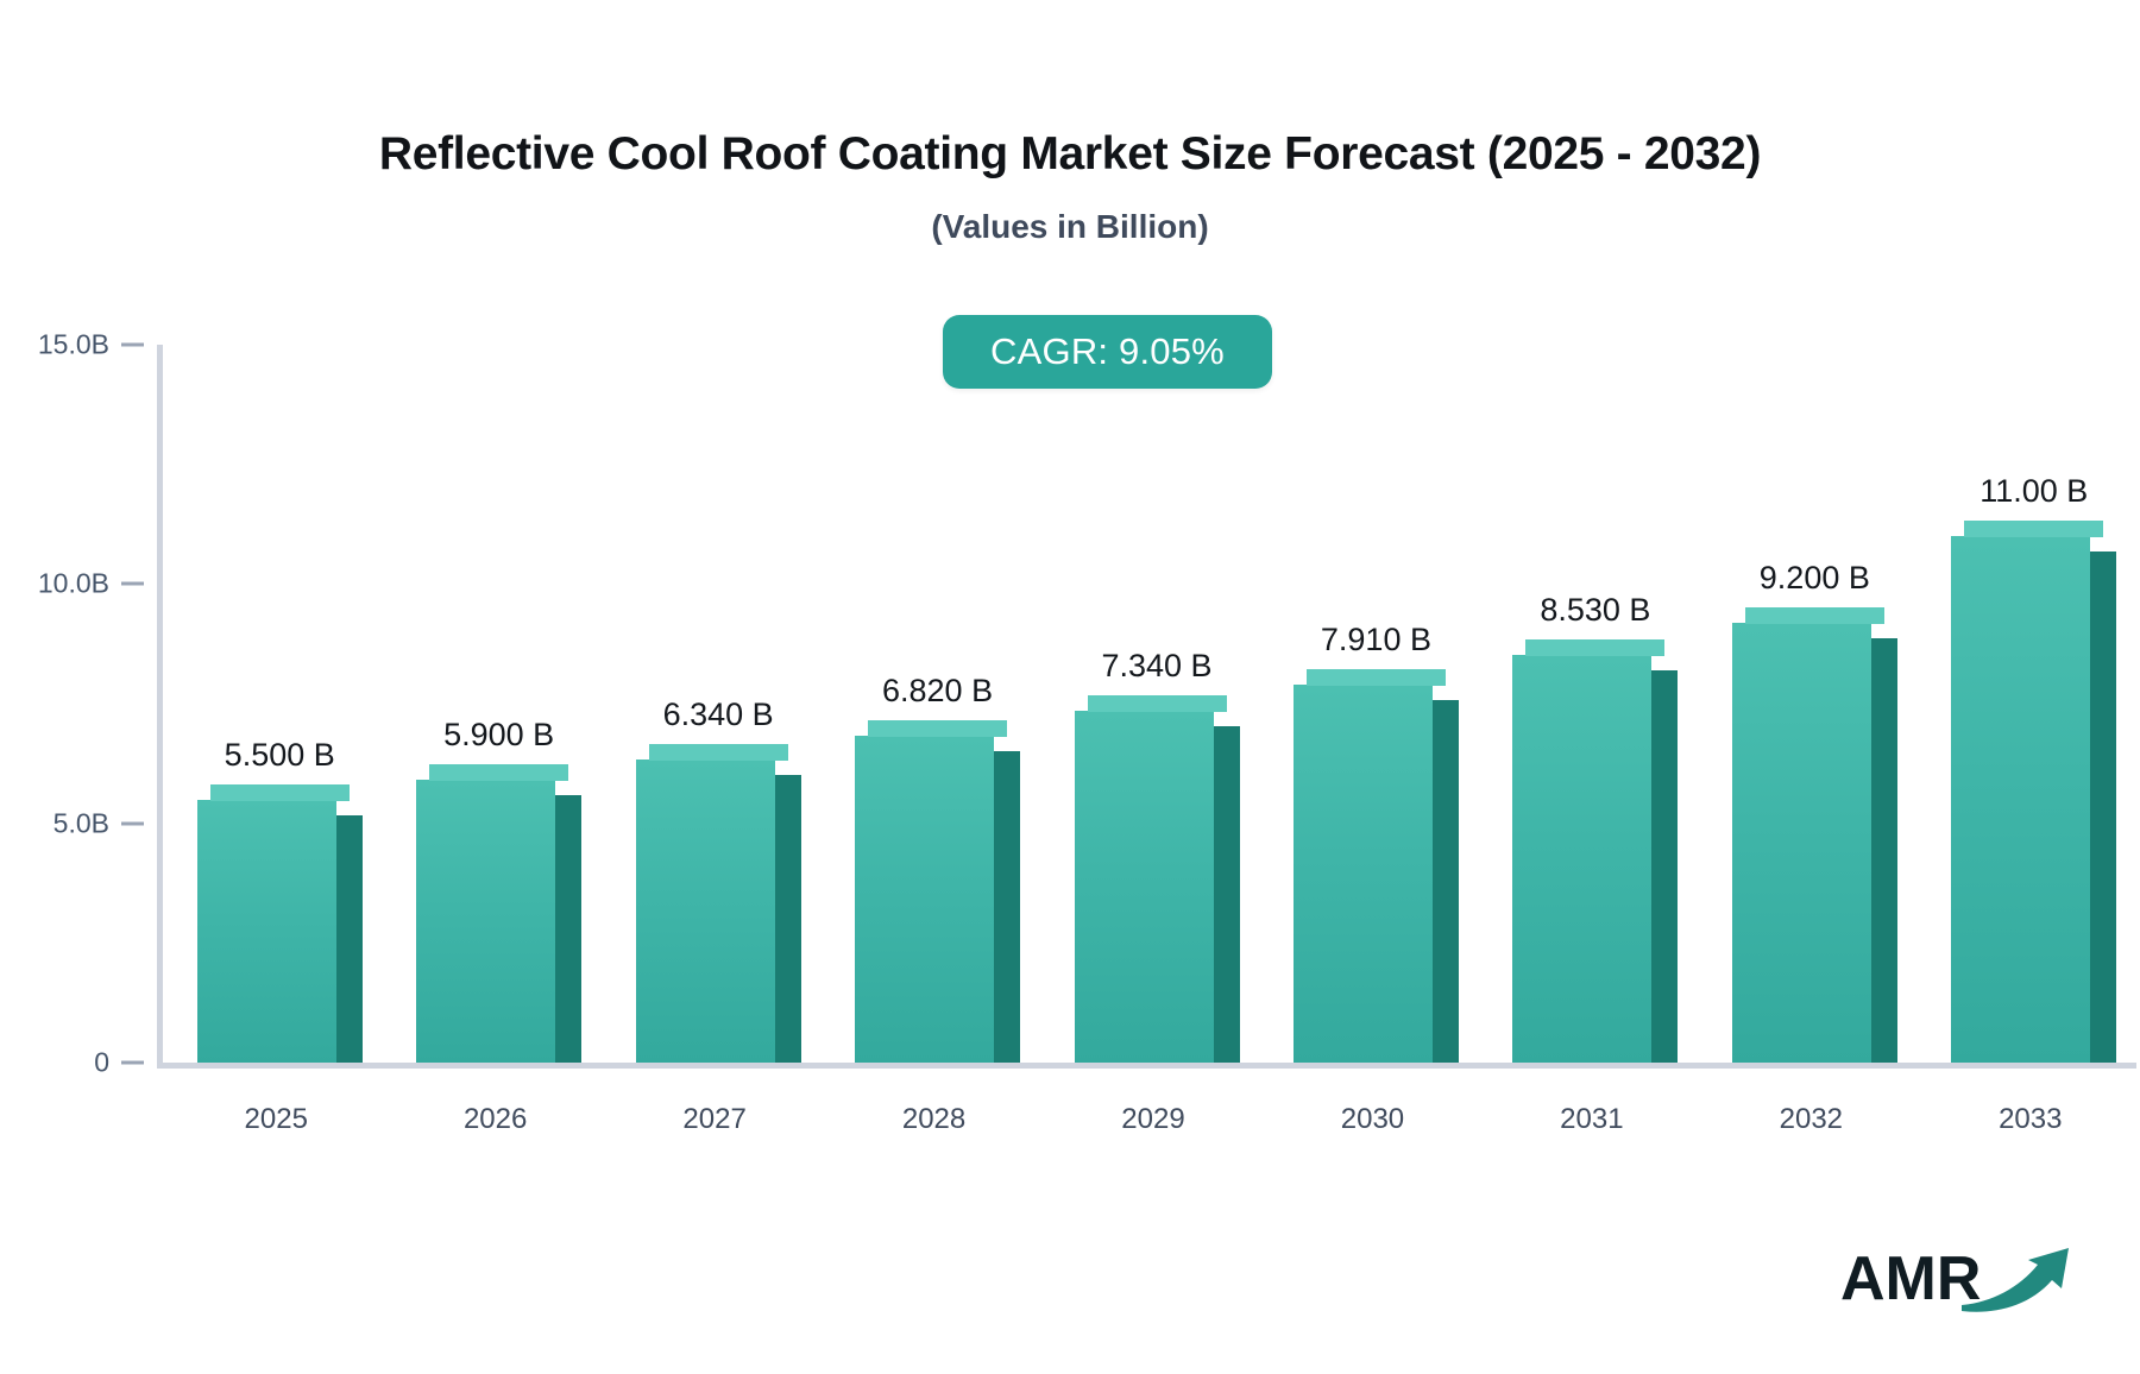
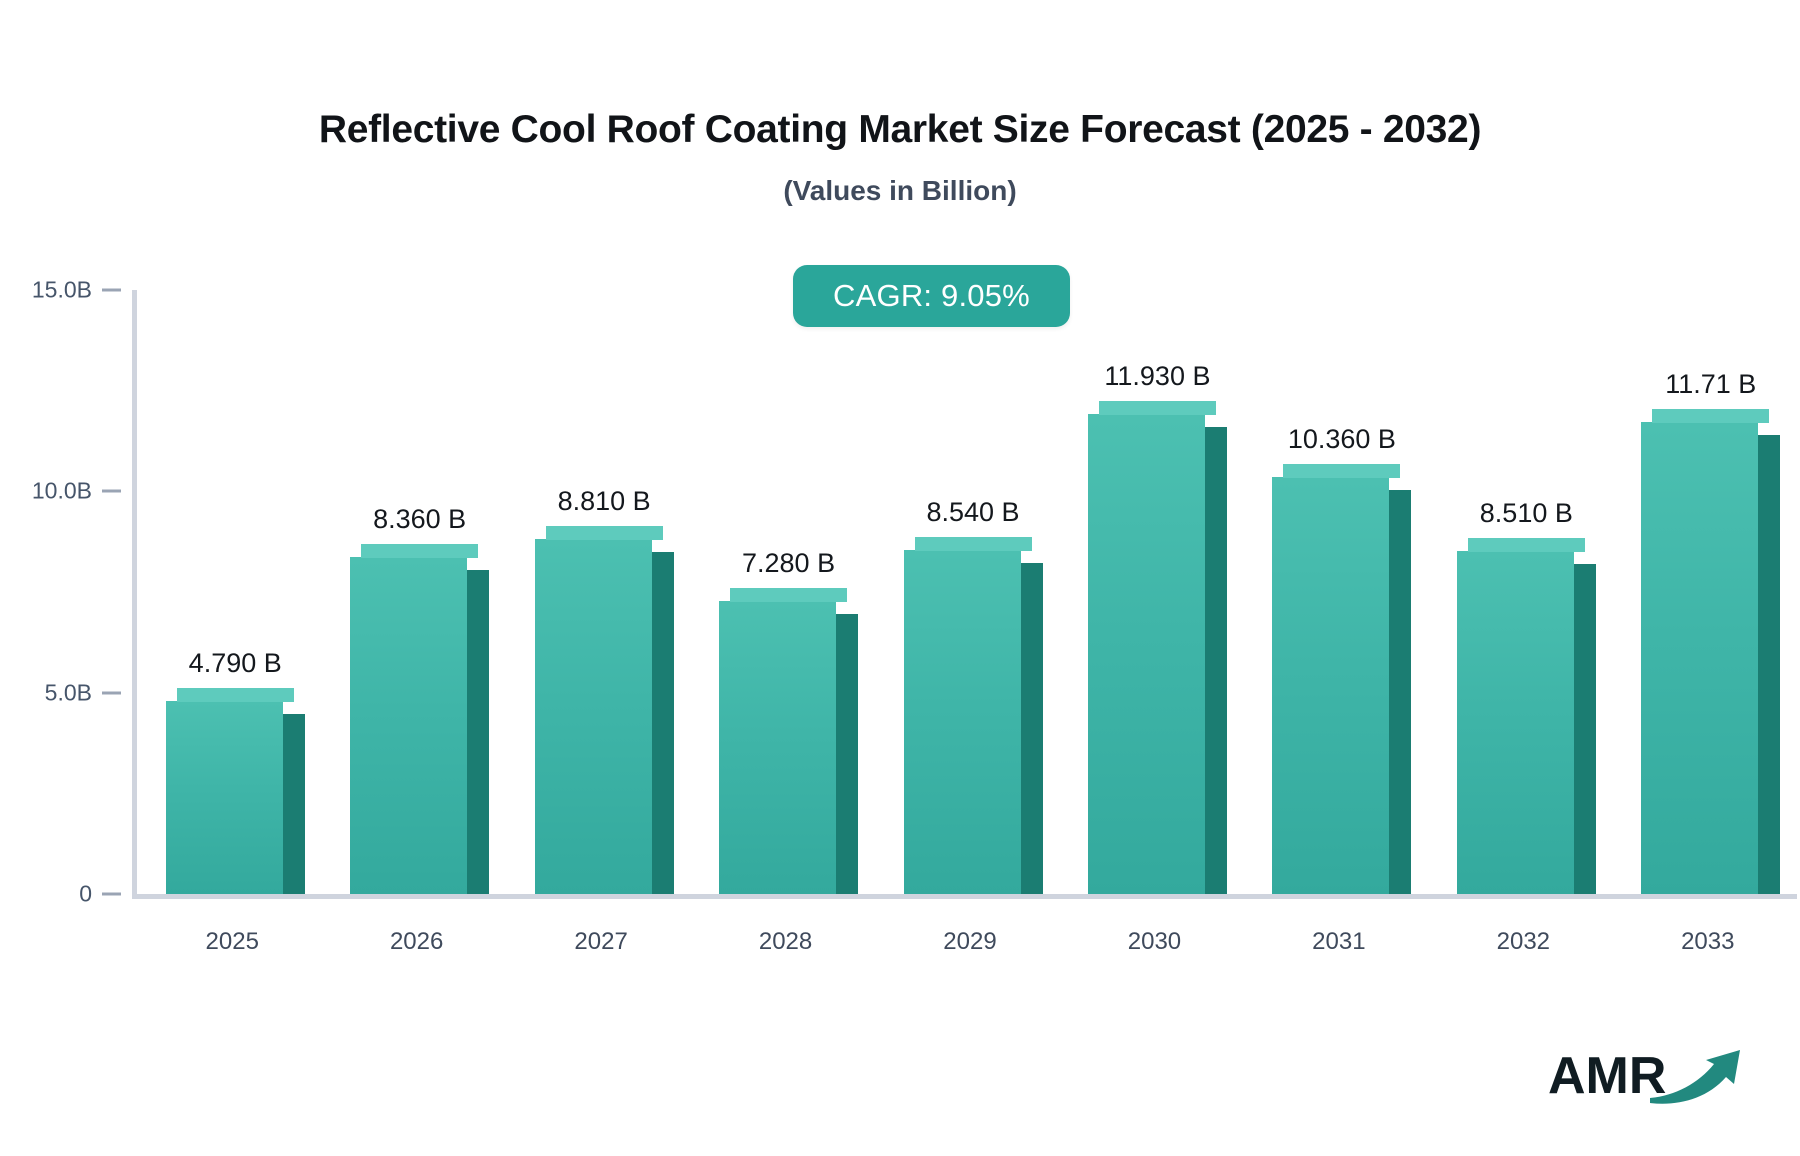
2025: 5.500 -> 4.790
2026: 5.900 -> 8.360
2027: 6.340 -> 8.810
2028: 6.820 -> 7.280
2029: 7.340 -> 8.540
2030: 7.910 -> 11.930
2031: 8.530 -> 10.360
2032: 9.200 -> 8.510
2033: 11.00 -> 11.71
